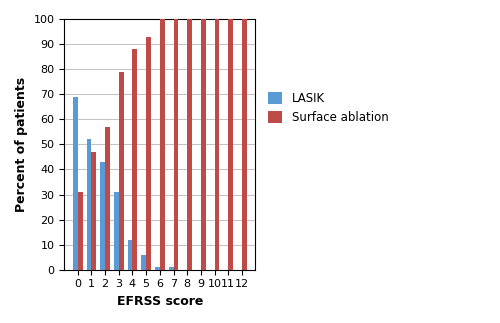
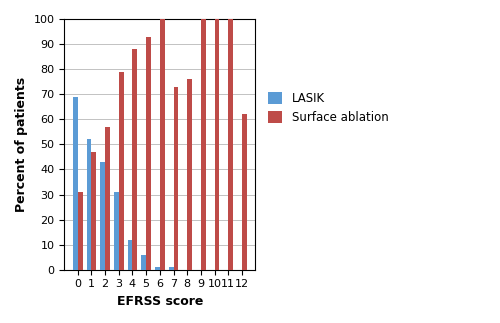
Surface ablation/7: 100 -> 73
Surface ablation/8: 100 -> 76
Surface ablation/12: 100 -> 62
